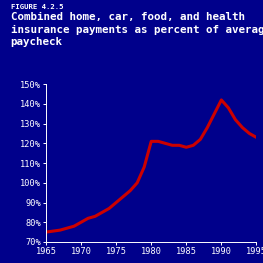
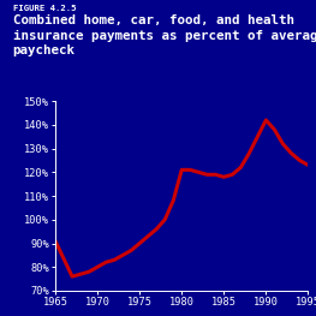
1965: 75% -> 91%
